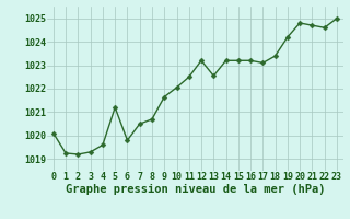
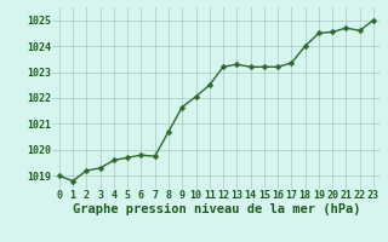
0: 1020.10 -> 1019.00
1: 1019.25 -> 1018.80
5: 1021.20 -> 1019.70
7: 1020.50 -> 1019.75
13: 1022.55 -> 1023.30
17: 1023.10 -> 1023.35
18: 1023.40 -> 1024.00
19: 1024.20 -> 1024.50
20: 1024.80 -> 1024.55
